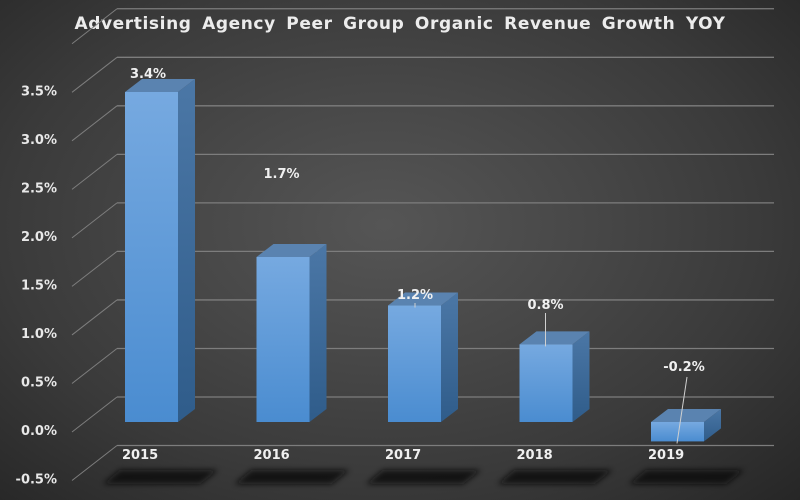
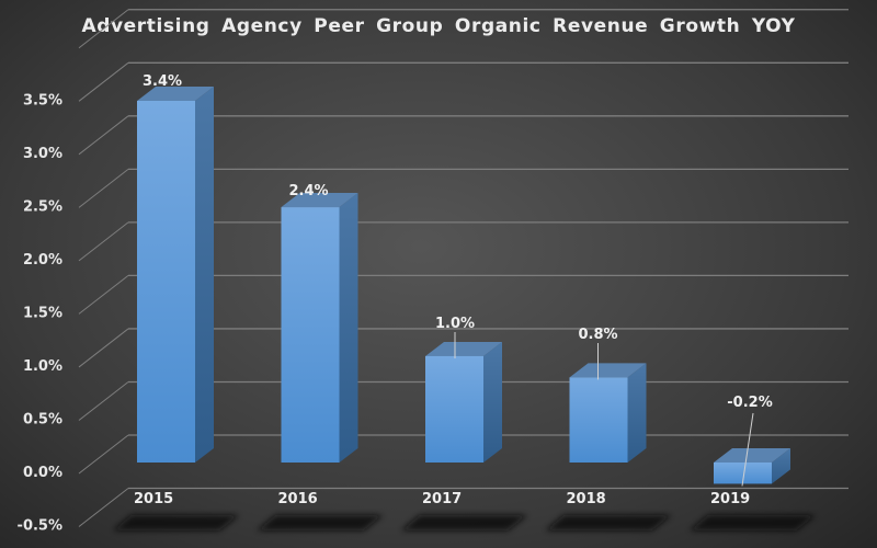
2016: 1.7% -> 2.4%
2017: 1.2% -> 1.0%
